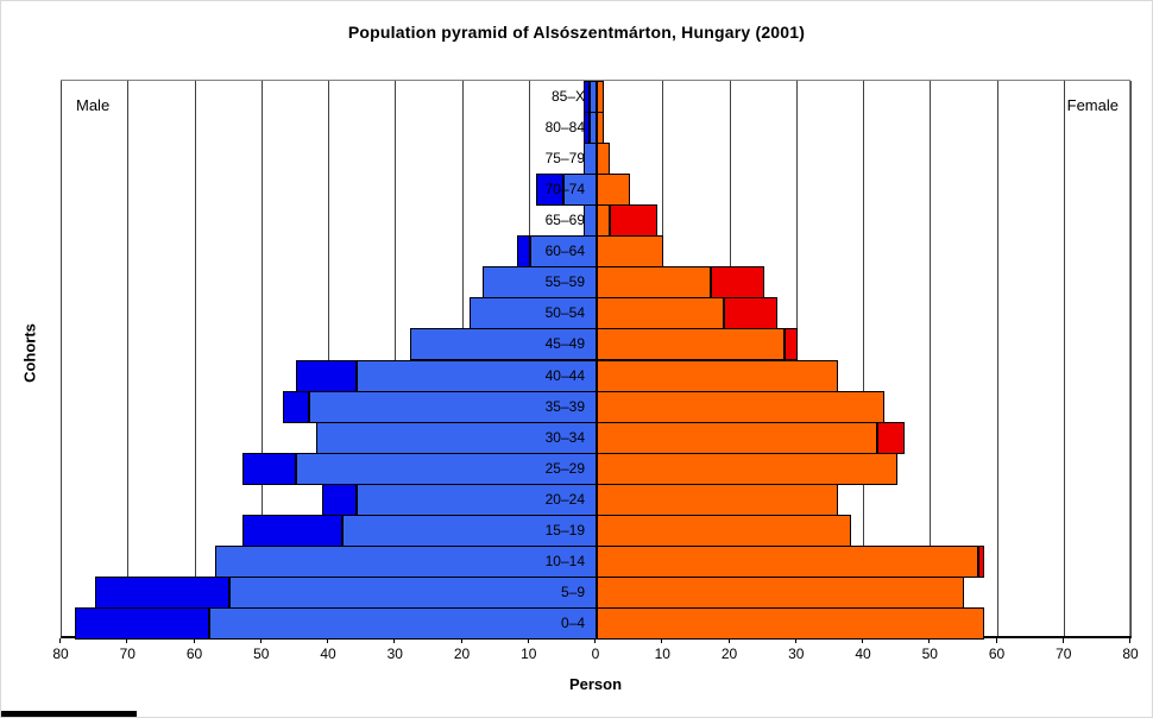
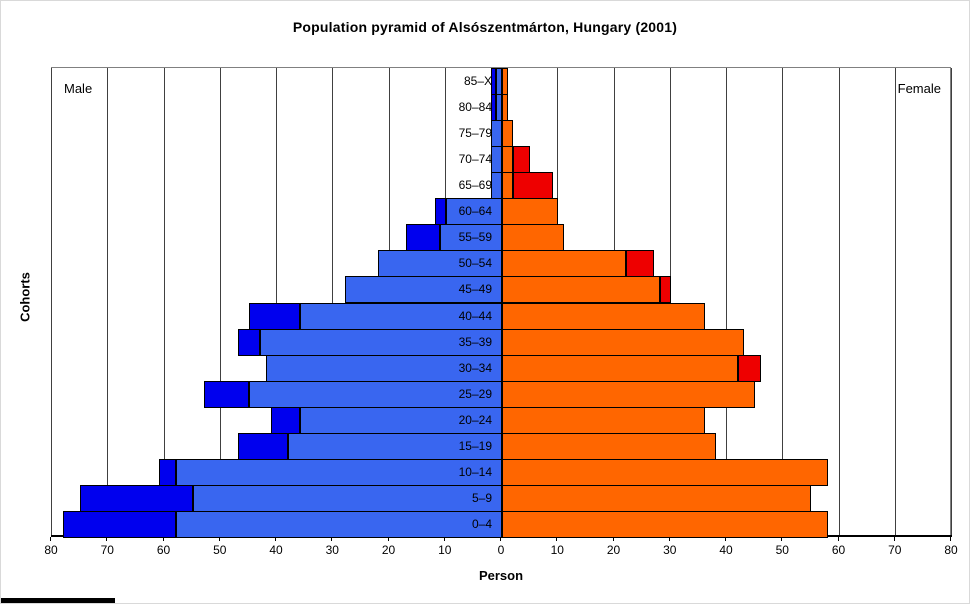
Male/10–14: 57 -> 61
Male/15–19: 53 -> 47
Male/50–54: 19 -> 22
Female/55–59: 25 -> 11
Male/70–74: 9 -> 2
